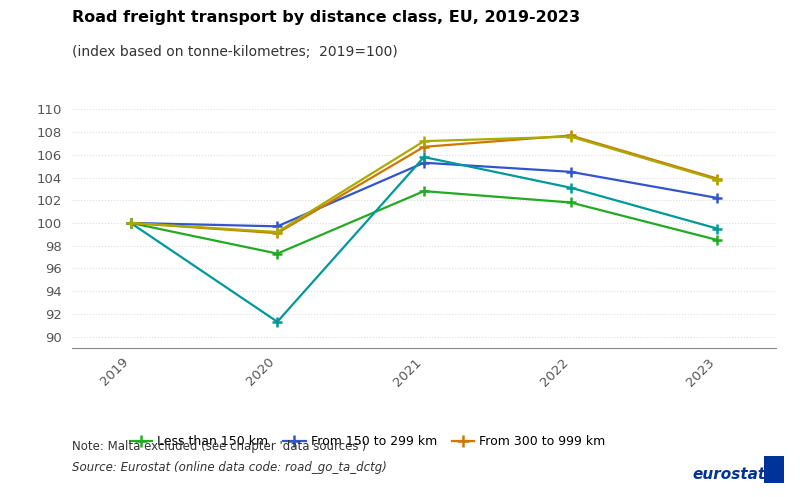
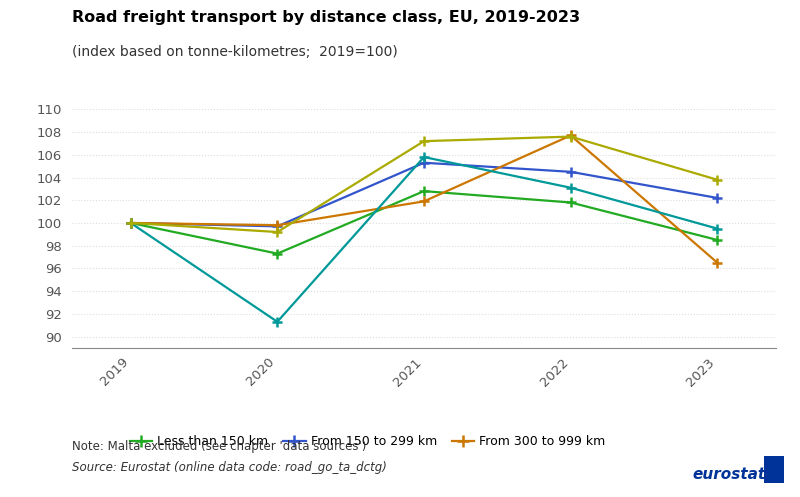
From 300 to 999 km/2020: 99.1 -> 99.8
From 300 to 999 km/2021: 106.7 -> 101.9
From 300 to 999 km/2023: 103.9 -> 96.5
